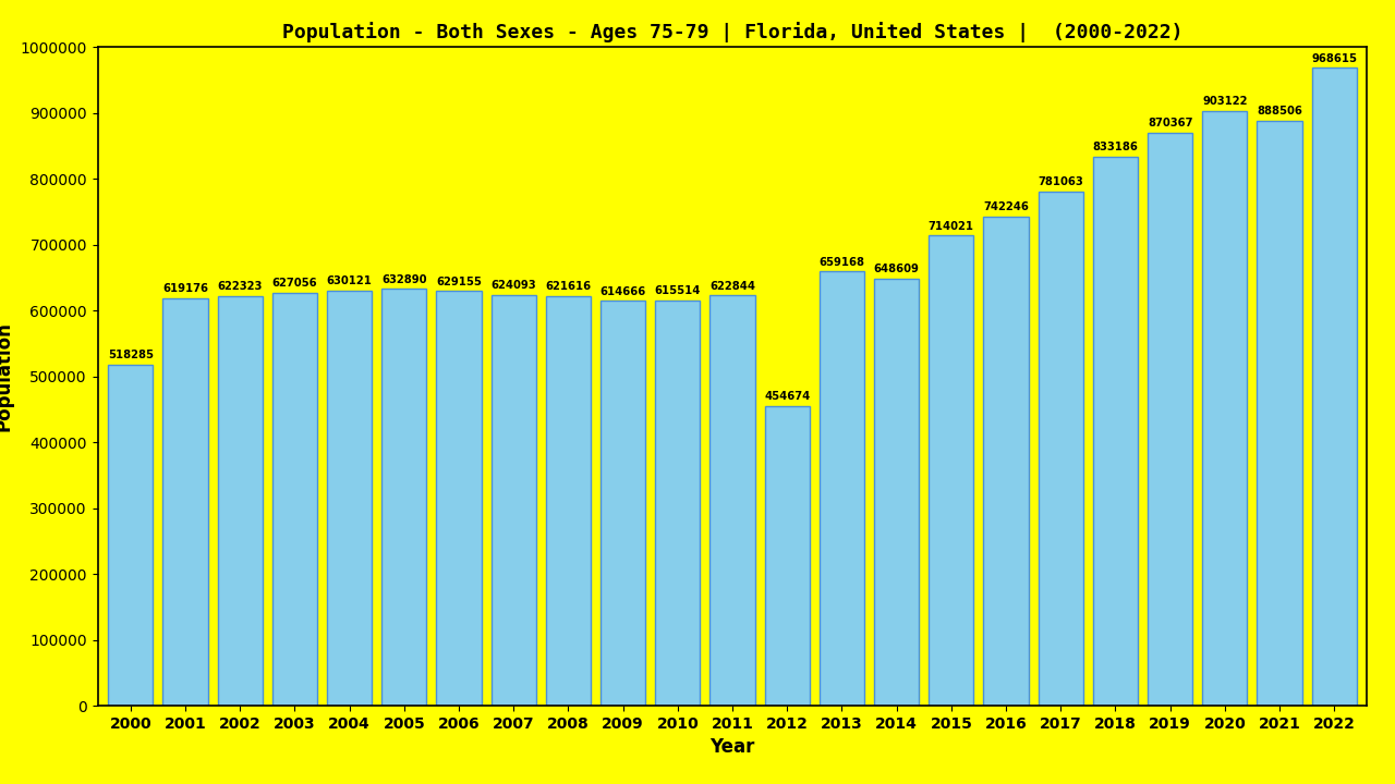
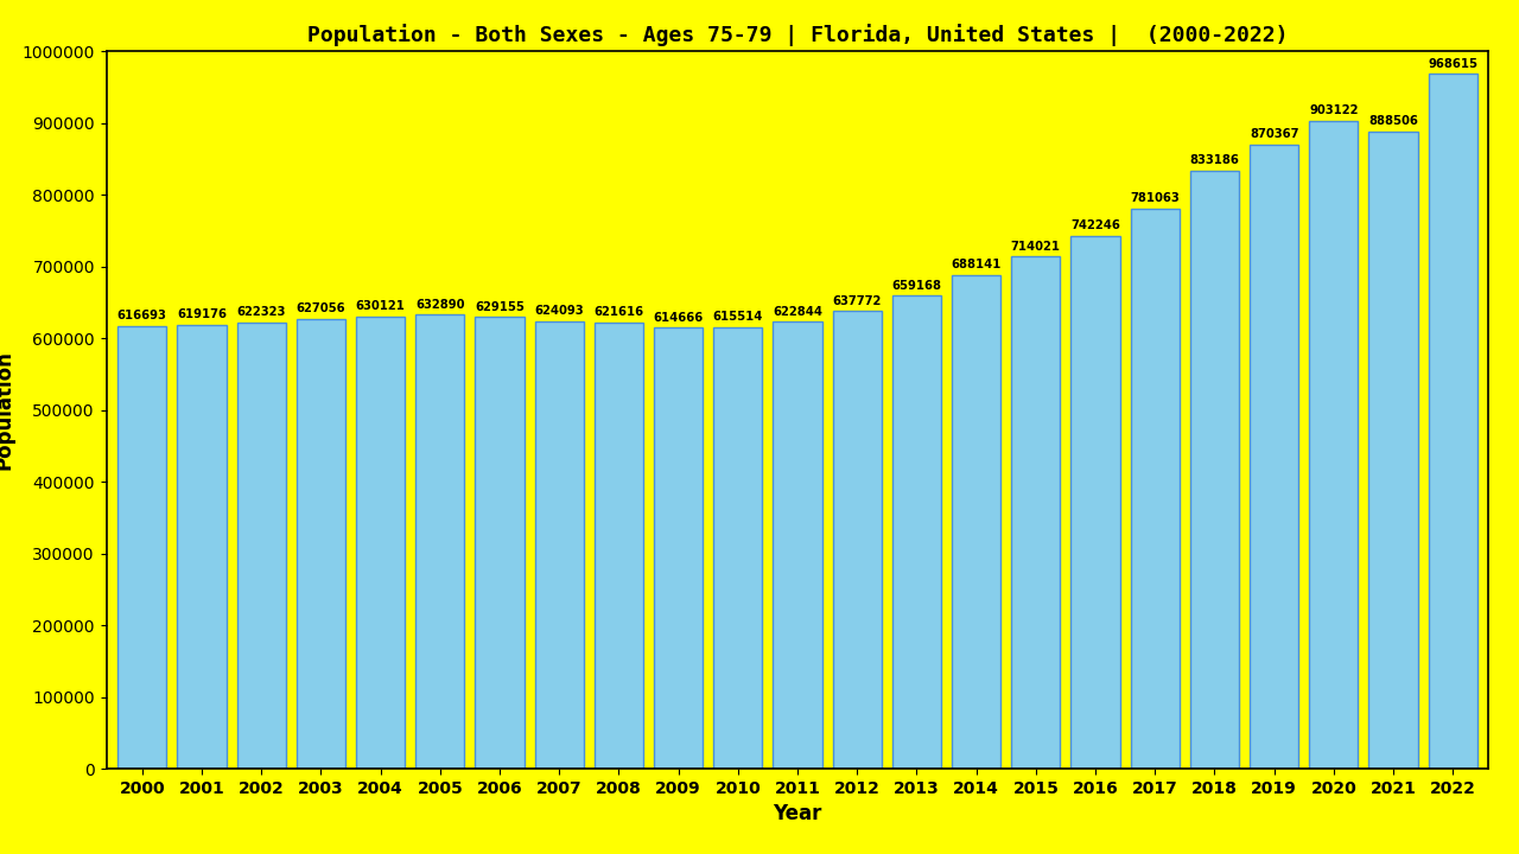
2000: 518285 -> 616693
2012: 454674 -> 637772
2014: 648609 -> 688141
